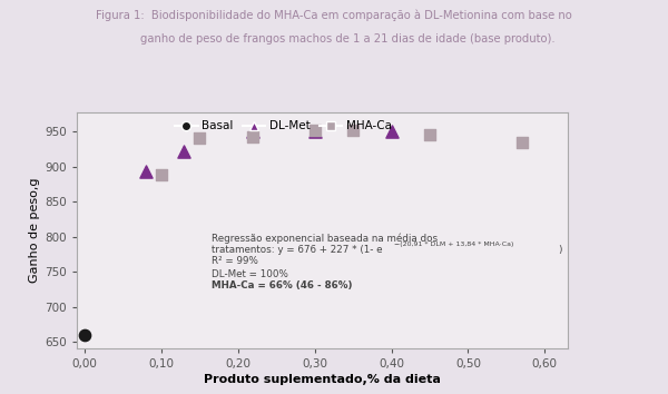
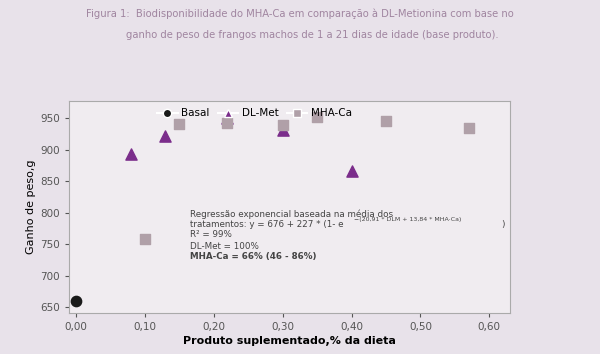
MHA-Ca/0,10: 888 -> 758
DL-Met/0,30: 950 -> 932
MHA-Ca/0,30: 952 -> 940
DL-Met/0,40: 950 -> 866
